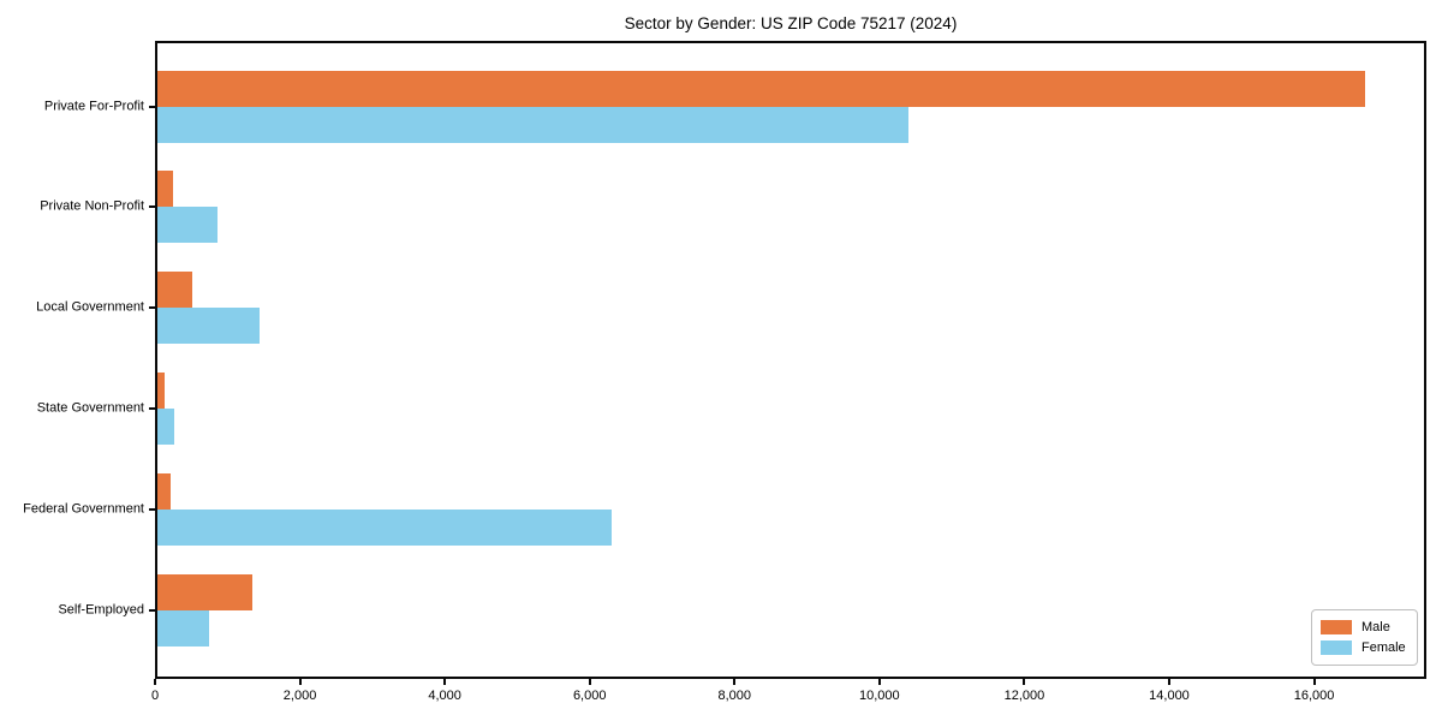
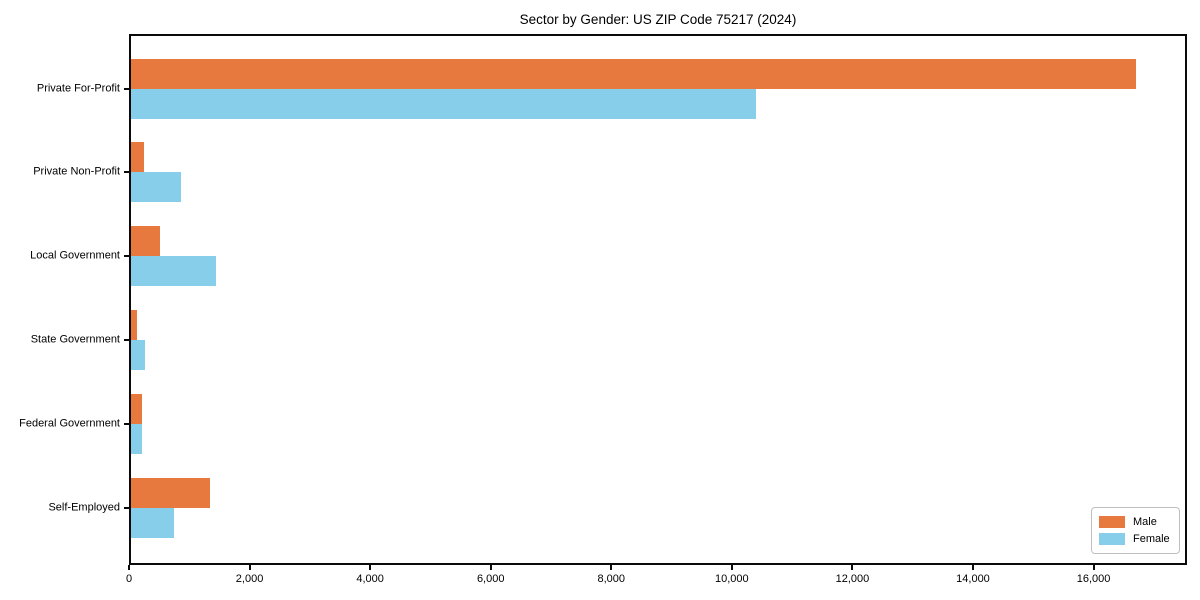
Female/Federal Government: 6300 -> 200
